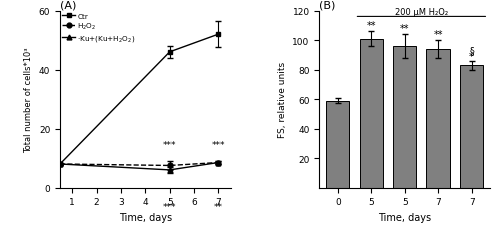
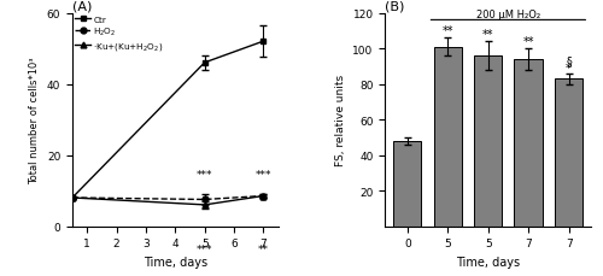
(B)/0: 59 -> 48
